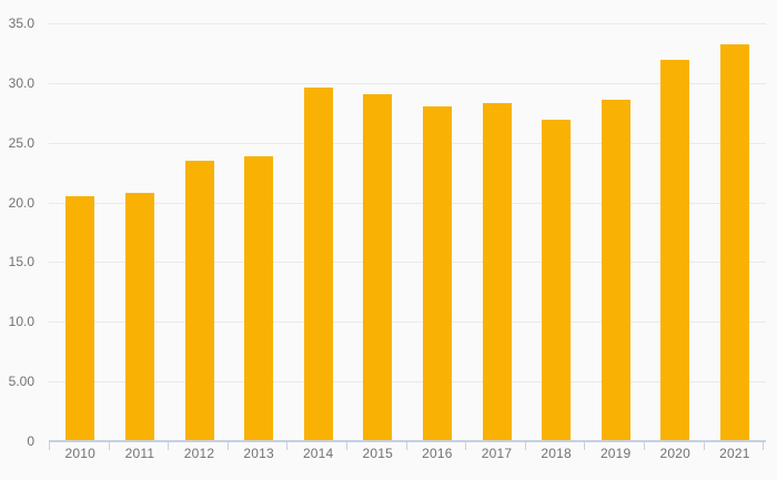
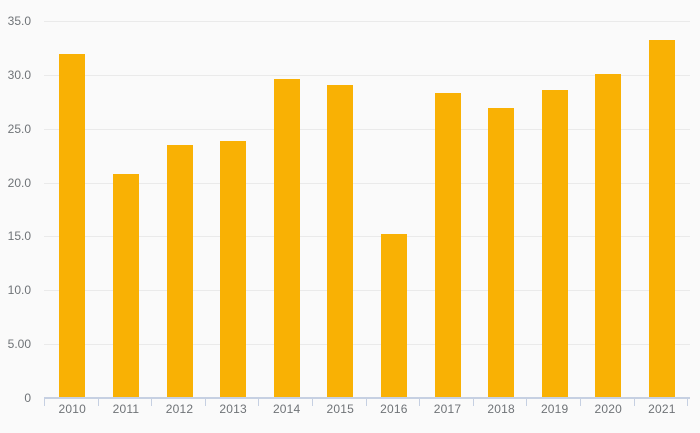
2010: 20.5 -> 31.9
2016: 28.0 -> 15.2
2020: 31.9 -> 30.1
